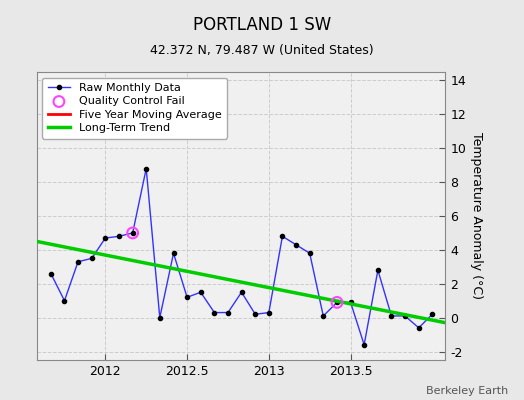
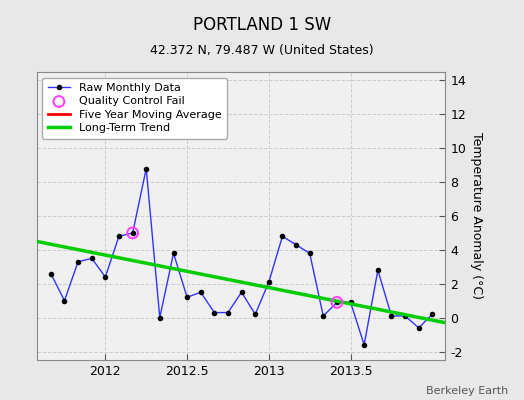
Raw Monthly Data/2012: 4.7 -> 2.4
Raw Monthly Data/2013: 0.3 -> 2.1
